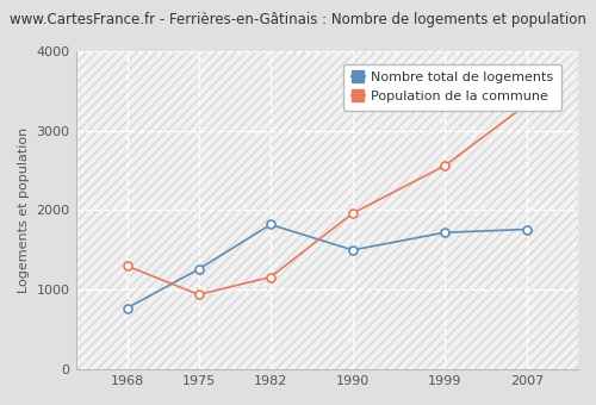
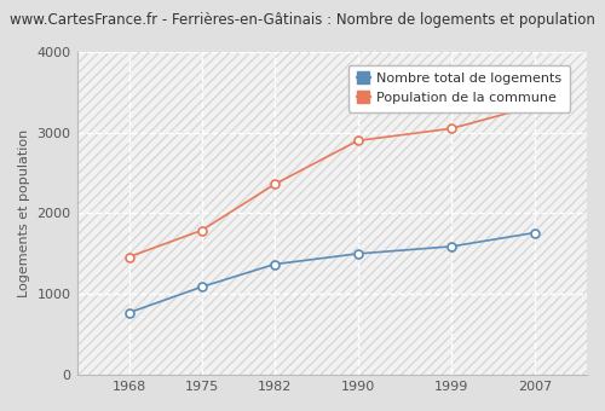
Population de la commune/1968: 1300 -> 1460
Nombre total de logements/1975: 1260 -> 1090
Population de la commune/1975: 940 -> 1790
Nombre total de logements/1982: 1820 -> 1370
Population de la commune/1982: 1160 -> 2360
Population de la commune/1990: 1960 -> 2900
Nombre total de logements/1999: 1720 -> 1590
Population de la commune/1999: 2560 -> 3050
